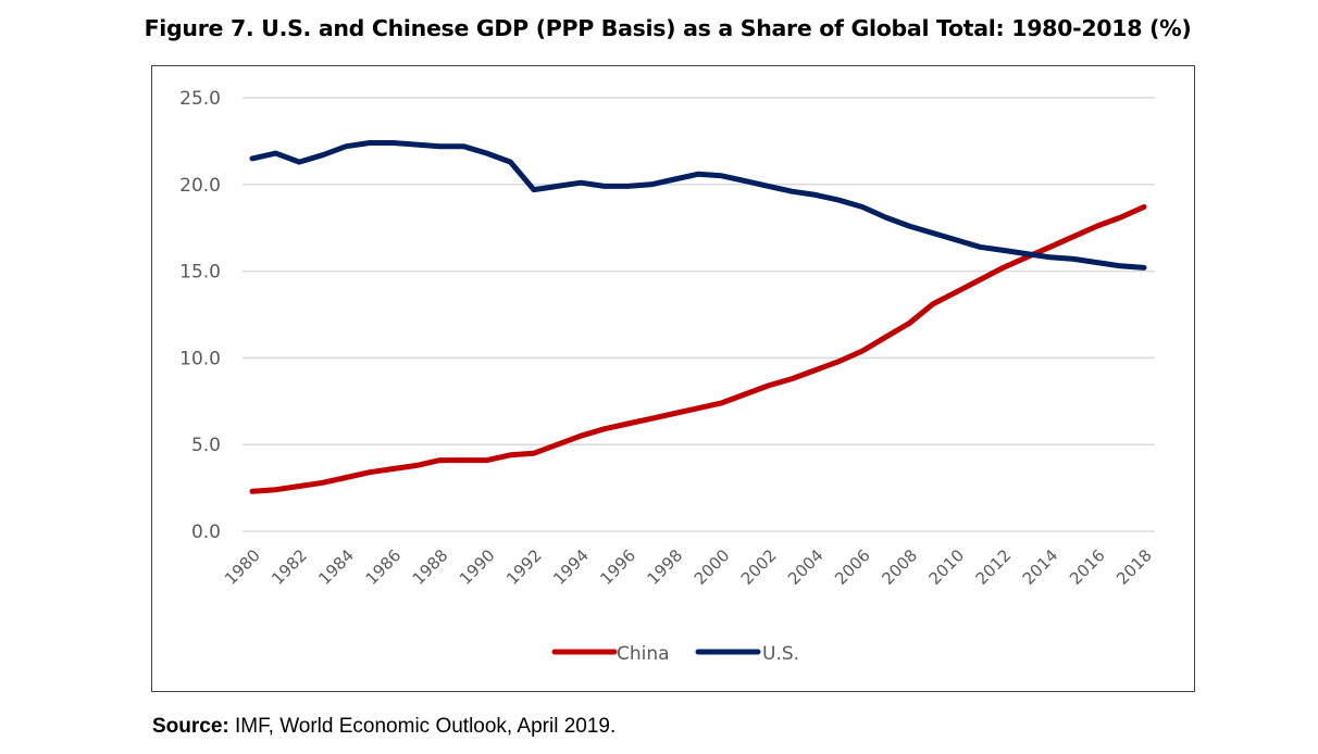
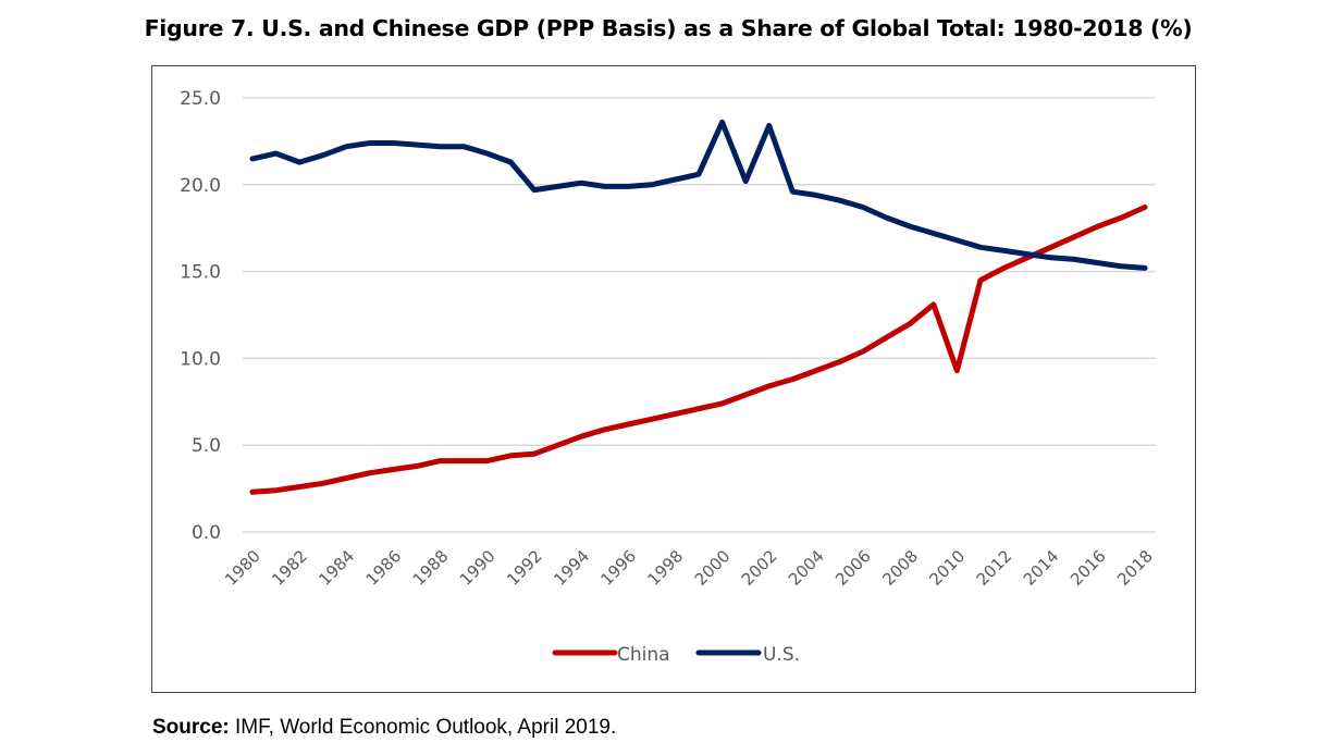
U.S./2000: 20.5 -> 23.6
U.S./2002: 19.9 -> 23.4
China/2010: 13.8 -> 9.3
